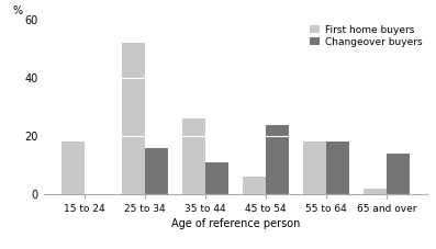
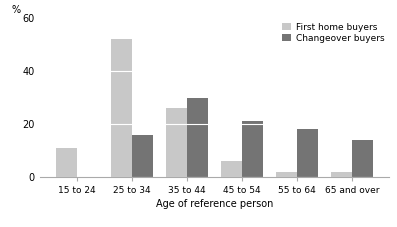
First home buyers/15 to 24: 18 -> 11
Changeover buyers/35 to 44: 11 -> 30
Changeover buyers/45 to 54: 24 -> 21
First home buyers/55 to 64: 18 -> 2
